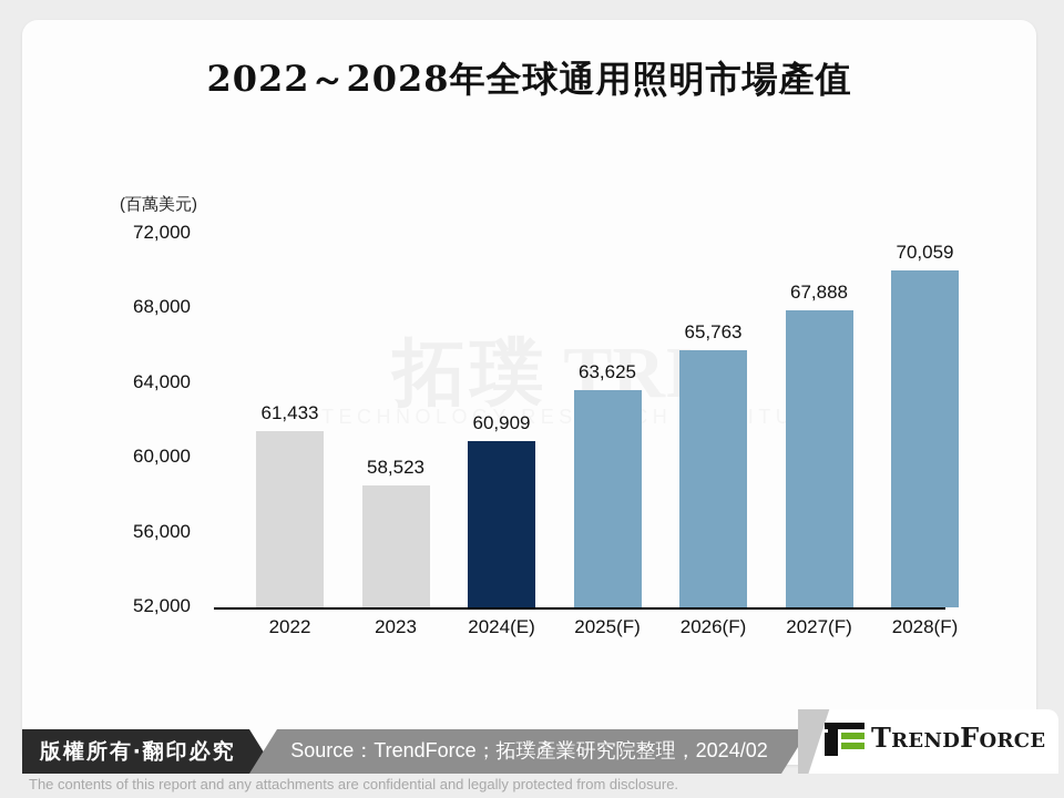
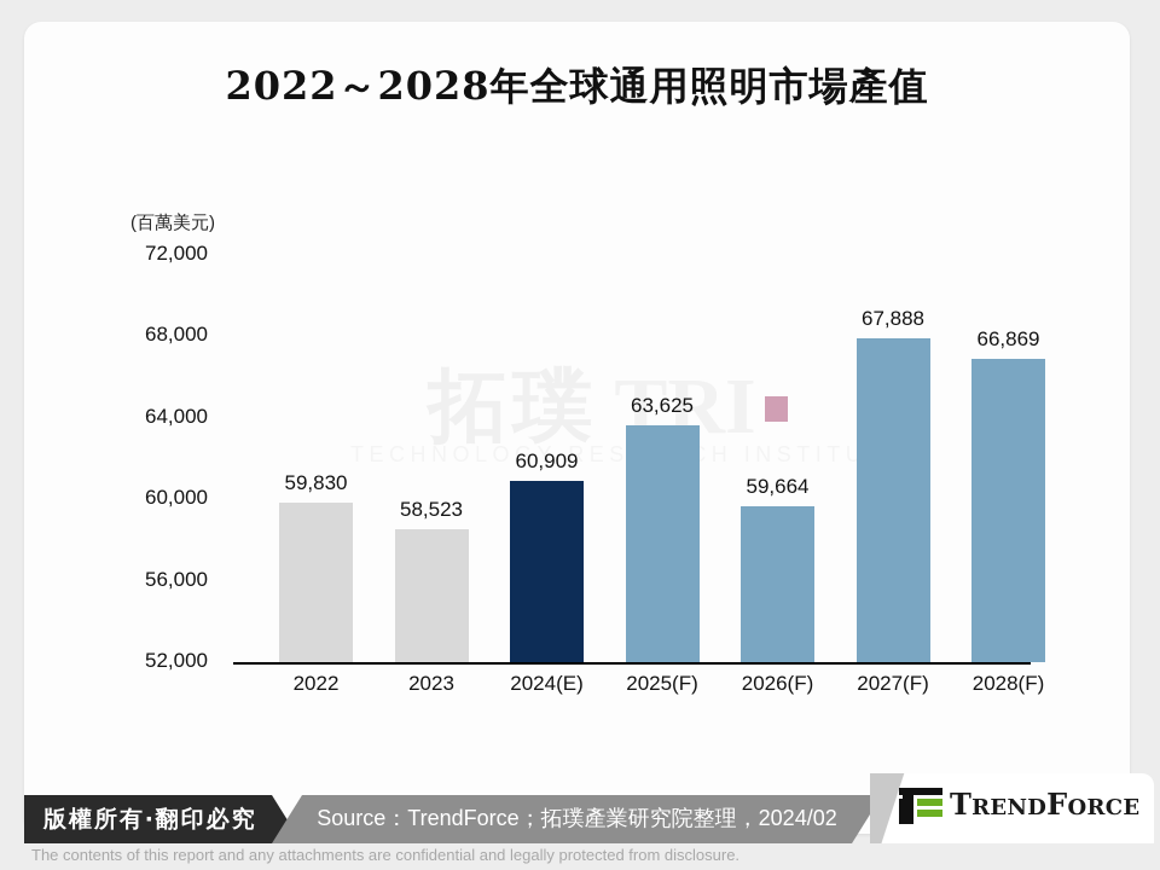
2022: 61,433 -> 59,830
2026(F): 65,763 -> 59,664
2028(F): 70,059 -> 66,869
